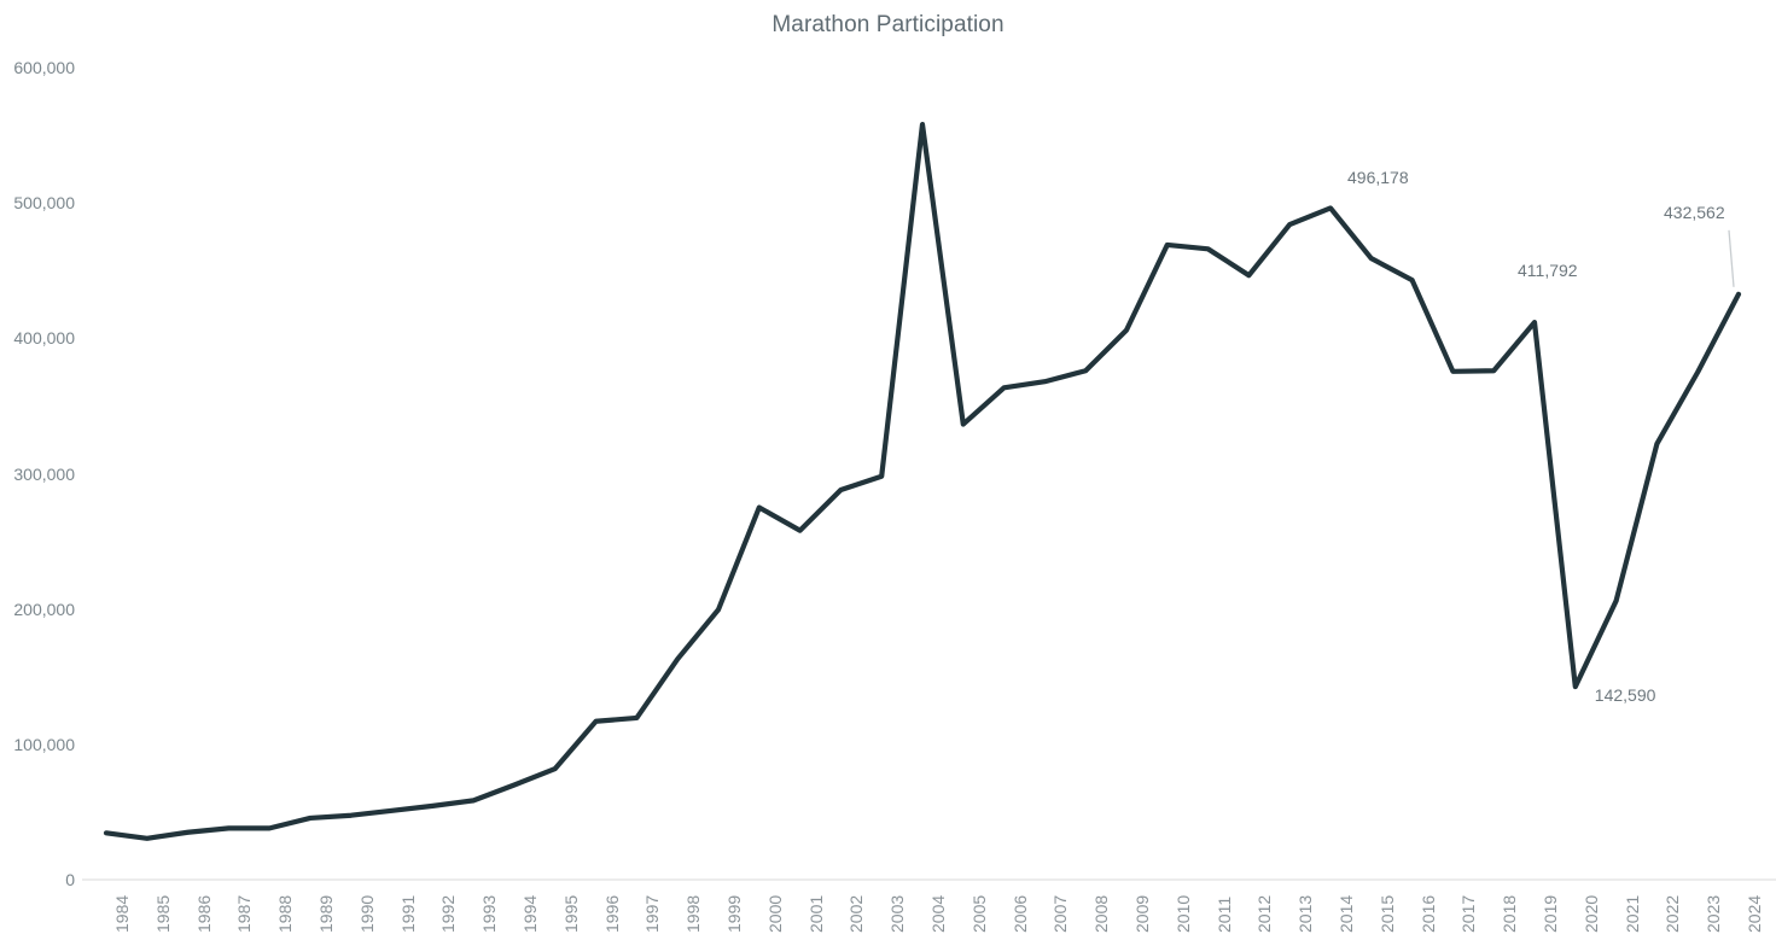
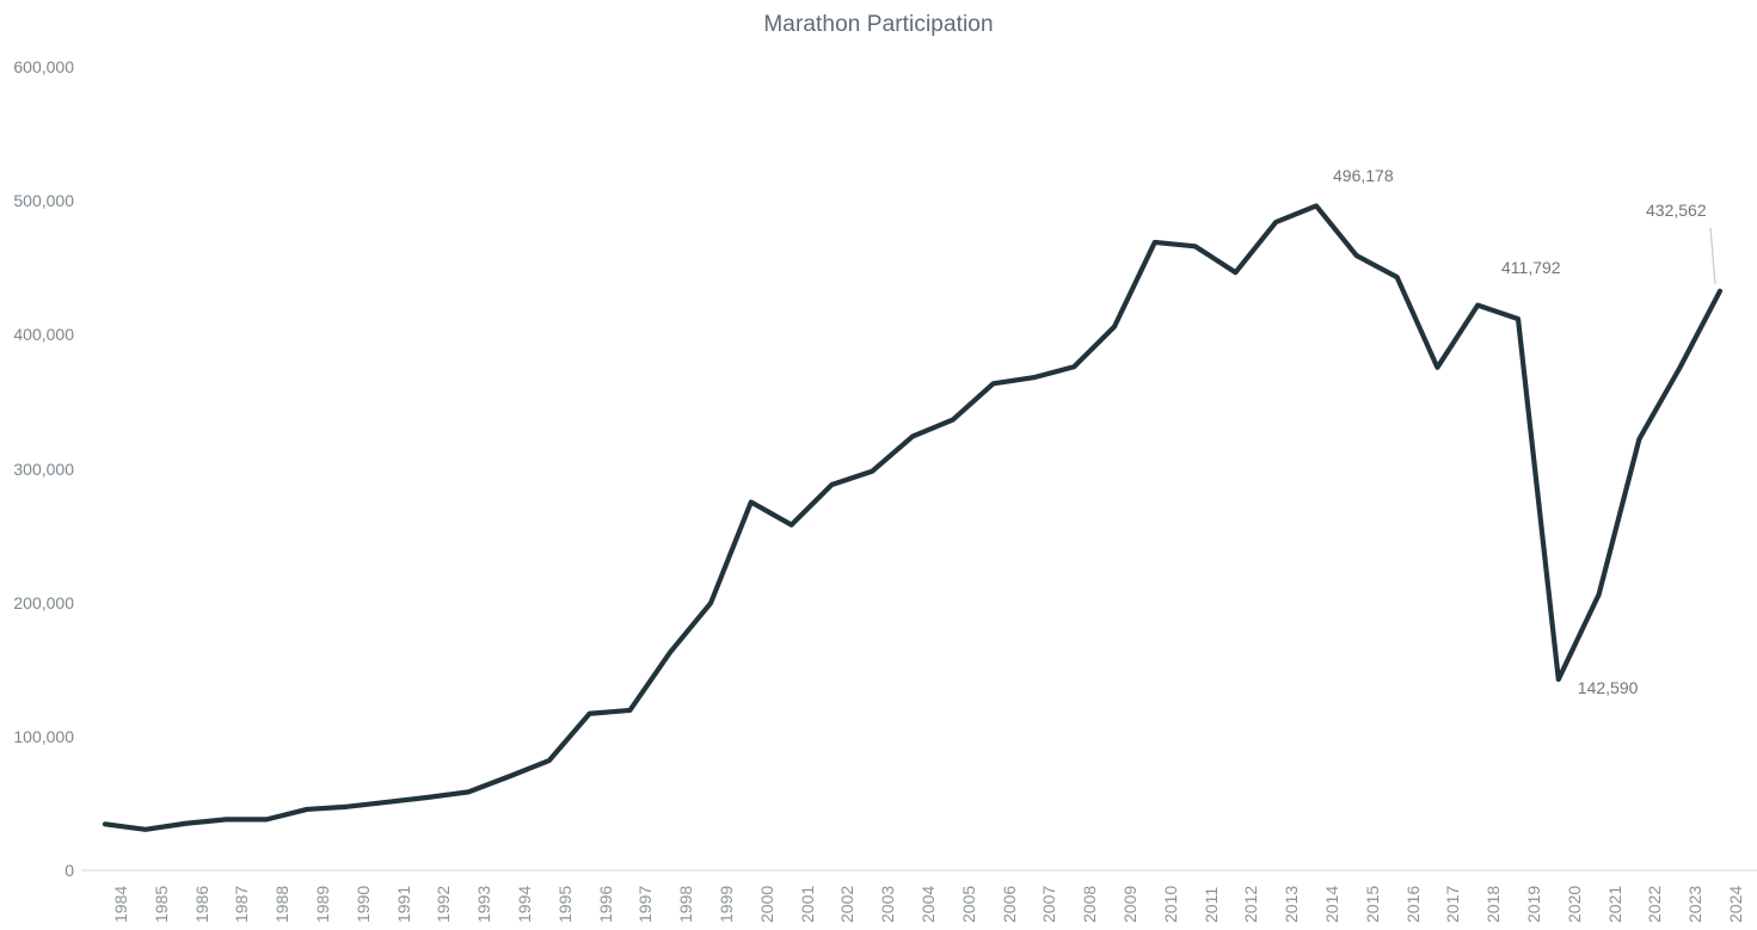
2004: 558000 -> 324000
2018: 376000 -> 422000
